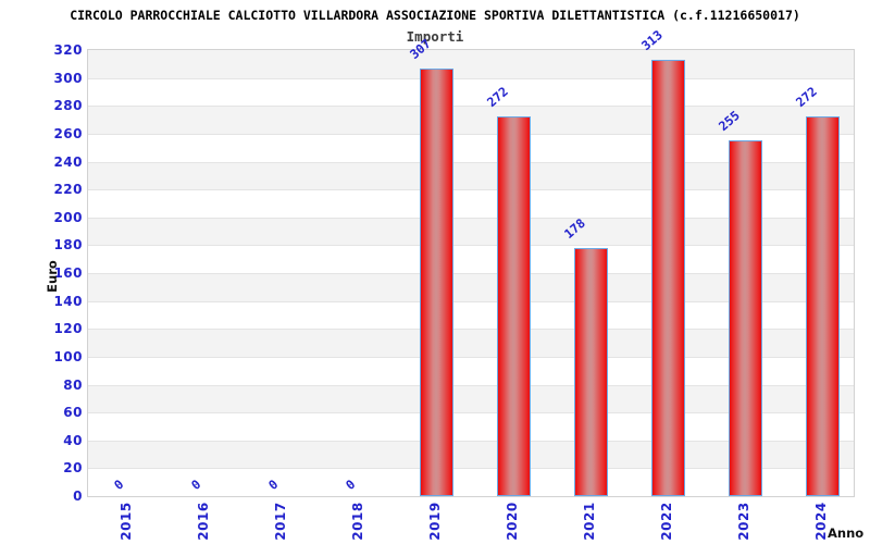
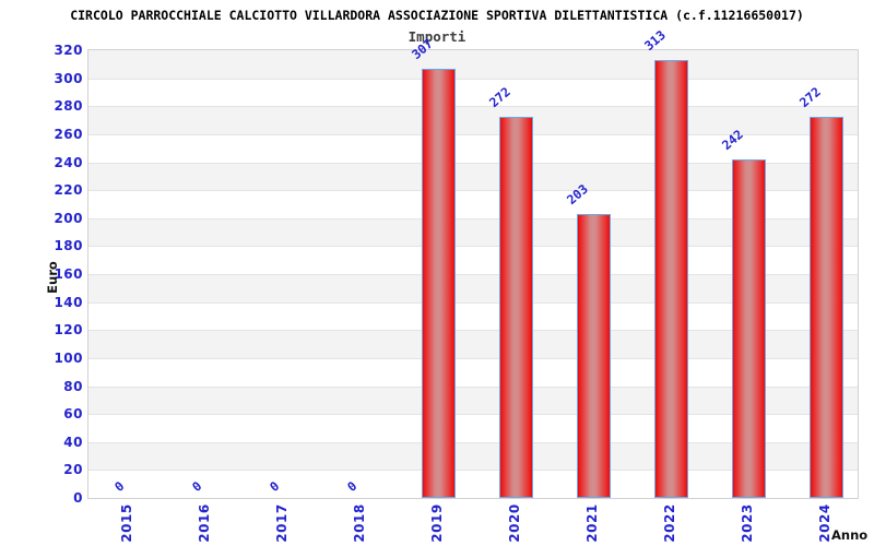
2021: 178 -> 203
2023: 255 -> 242
